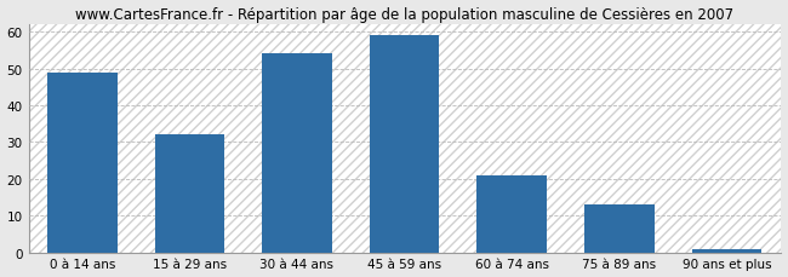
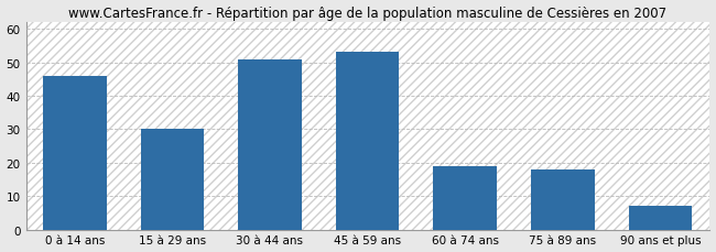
0 à 14 ans: 49 -> 46
15 à 29 ans: 32 -> 30
30 à 44 ans: 54 -> 51
45 à 59 ans: 59 -> 53
60 à 74 ans: 21 -> 19
75 à 89 ans: 13 -> 18
90 ans et plus: 1 -> 7
